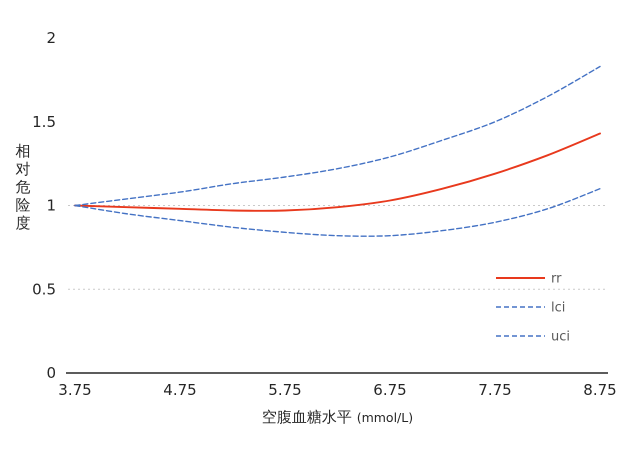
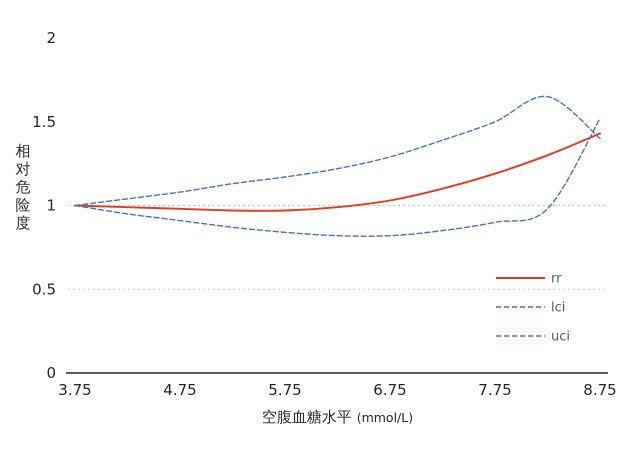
lci/8.75: 1.10 -> 1.52
uci/8.75: 1.83 -> 1.40
